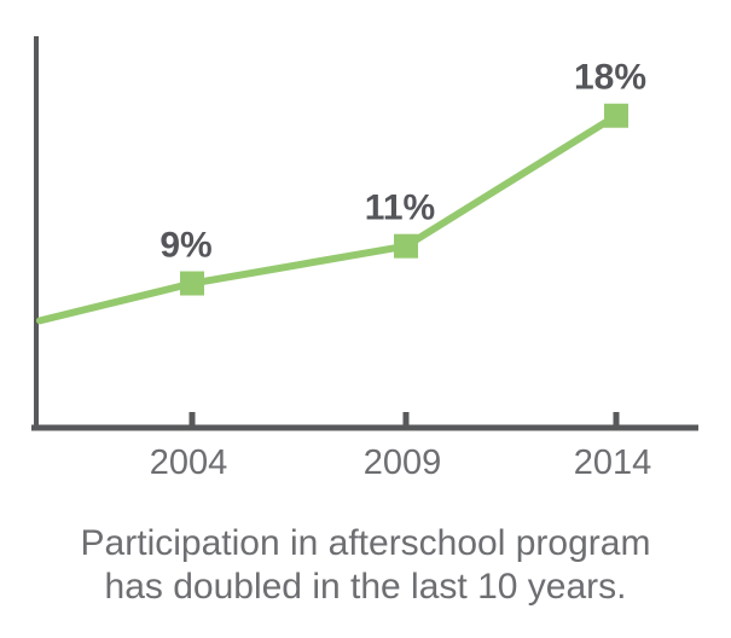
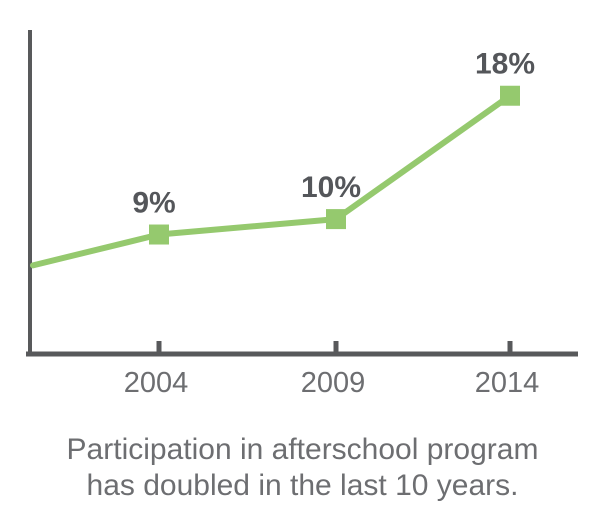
2009: 11% -> 10%
